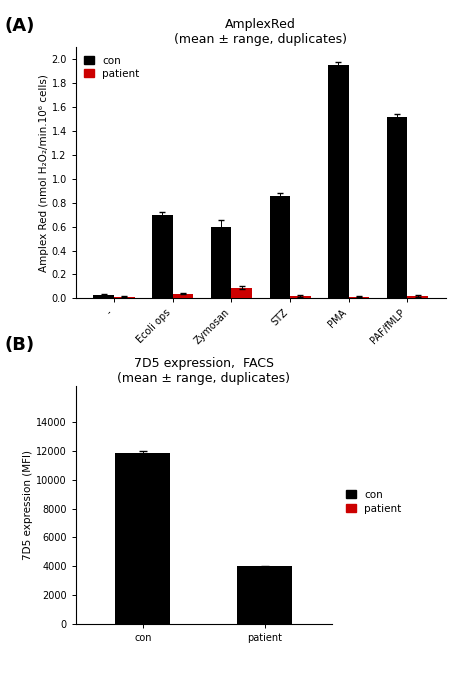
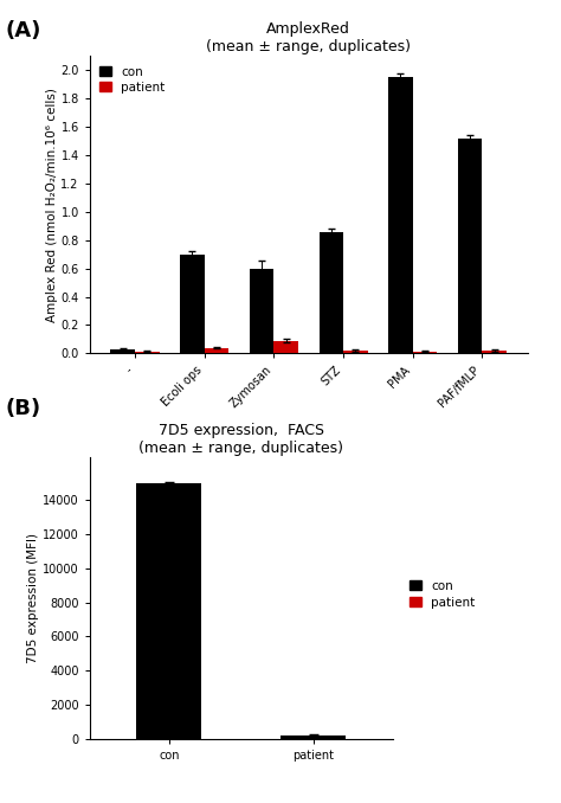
7D5 expression, FACS (mean ± range, duplicates)/con: 11900 -> 15000
7D5 expression, FACS (mean ± range, duplicates)/patient: 4000 -> 200
